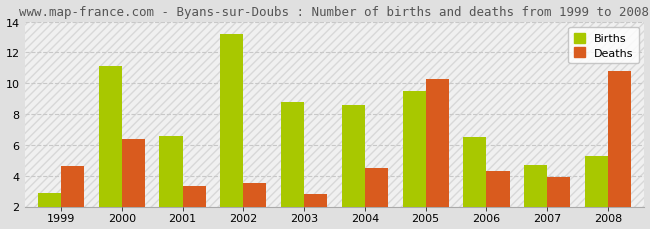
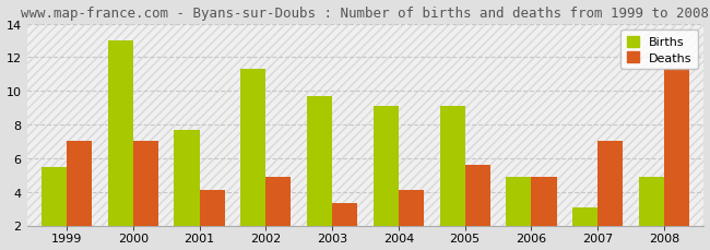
Births/1999: 2.9 -> 5.5
Deaths/1999: 4.6 -> 7.0
Births/2000: 11.1 -> 13.0
Deaths/2000: 6.4 -> 7.0
Births/2001: 6.6 -> 7.7
Deaths/2001: 3.3 -> 4.1
Births/2002: 13.2 -> 11.3
Deaths/2002: 3.5 -> 4.9
Births/2003: 8.8 -> 9.7
Deaths/2003: 2.8 -> 3.3
Births/2004: 8.6 -> 9.1
Deaths/2004: 4.5 -> 4.1
Births/2005: 9.5 -> 9.1
Deaths/2005: 10.3 -> 5.6
Births/2006: 6.5 -> 4.9
Deaths/2006: 4.3 -> 4.9
Births/2007: 4.7 -> 3.1
Deaths/2007: 3.9 -> 7.0
Births/2008: 5.3 -> 4.9
Deaths/2008: 10.8 -> 11.3
